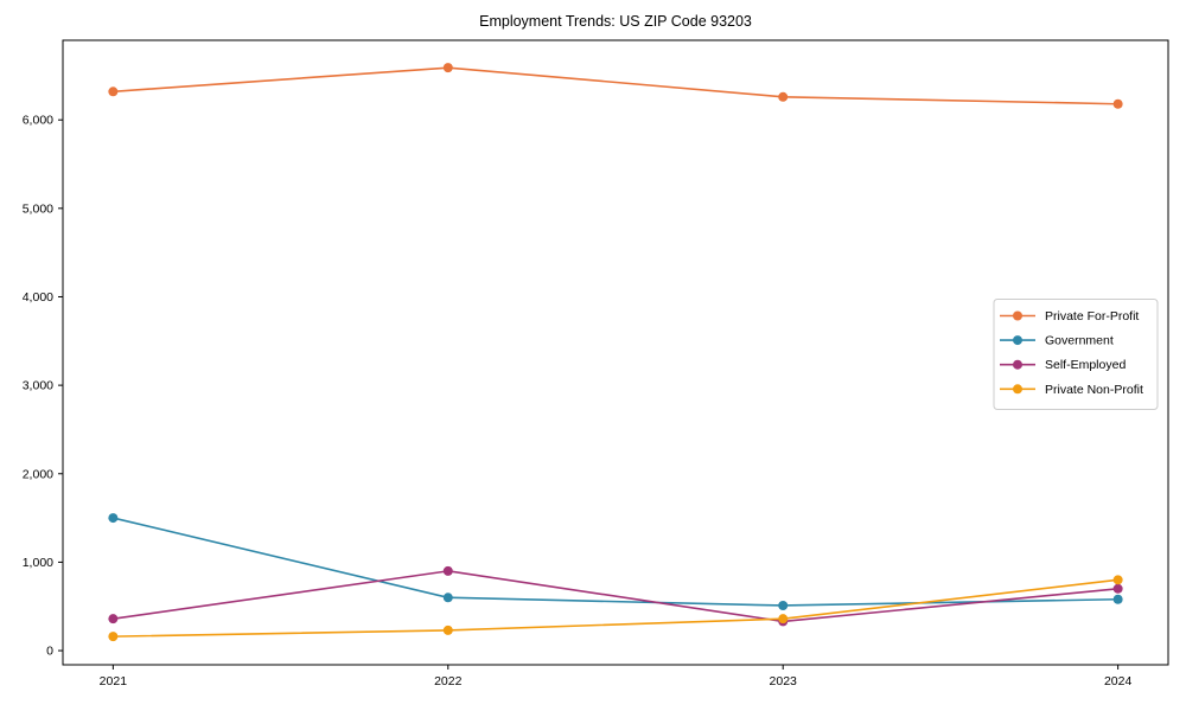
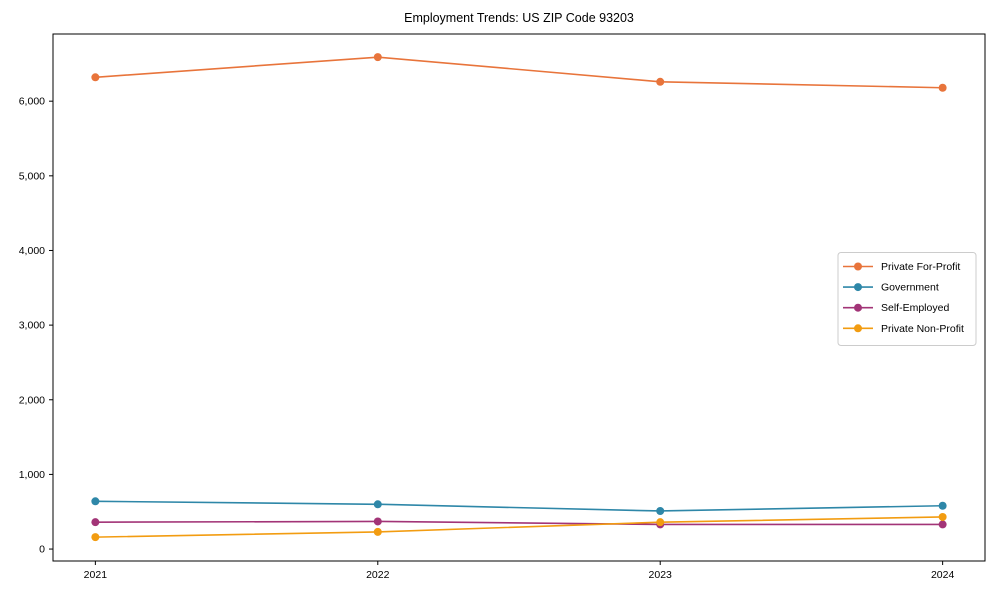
Government/2021: 1500 -> 600
Self-Employed/2022: 900 -> 400
Self-Employed/2024: 700 -> 300
Private Non-Profit/2024: 800 -> 400
